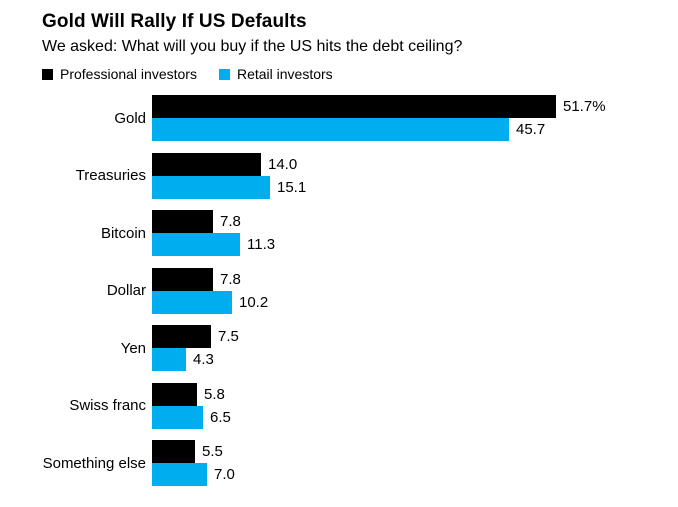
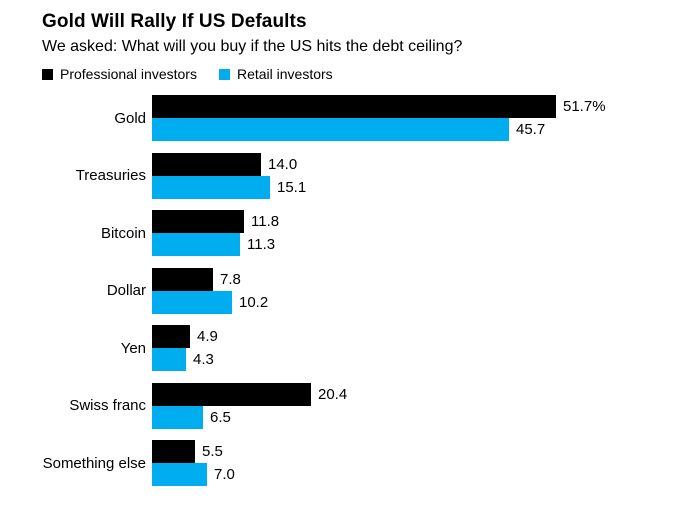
Professional investors/Bitcoin: 7.8 -> 11.8
Professional investors/Yen: 7.5 -> 4.9
Professional investors/Swiss franc: 5.8 -> 20.4
